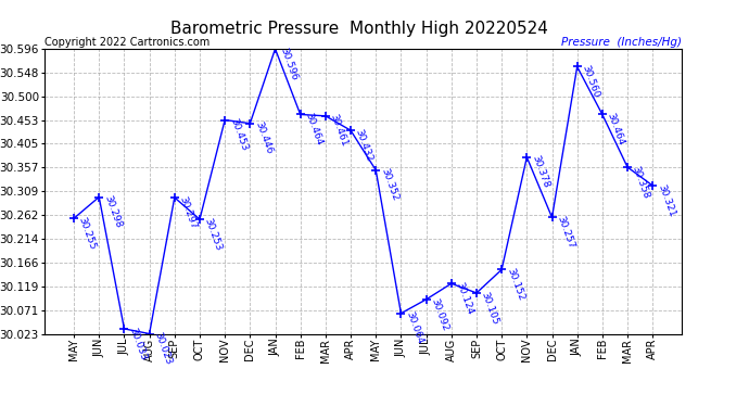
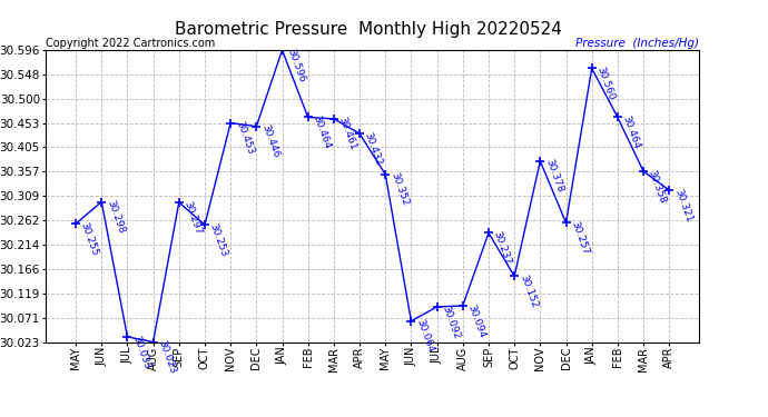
AUG: 30.124 -> 30.094
SEP: 30.105 -> 30.237
